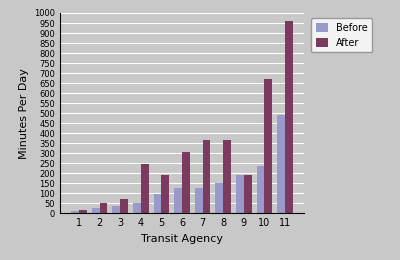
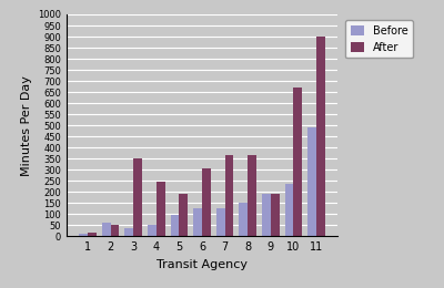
Before/2: 25 -> 60
After/3: 70 -> 350
After/11: 960 -> 900
